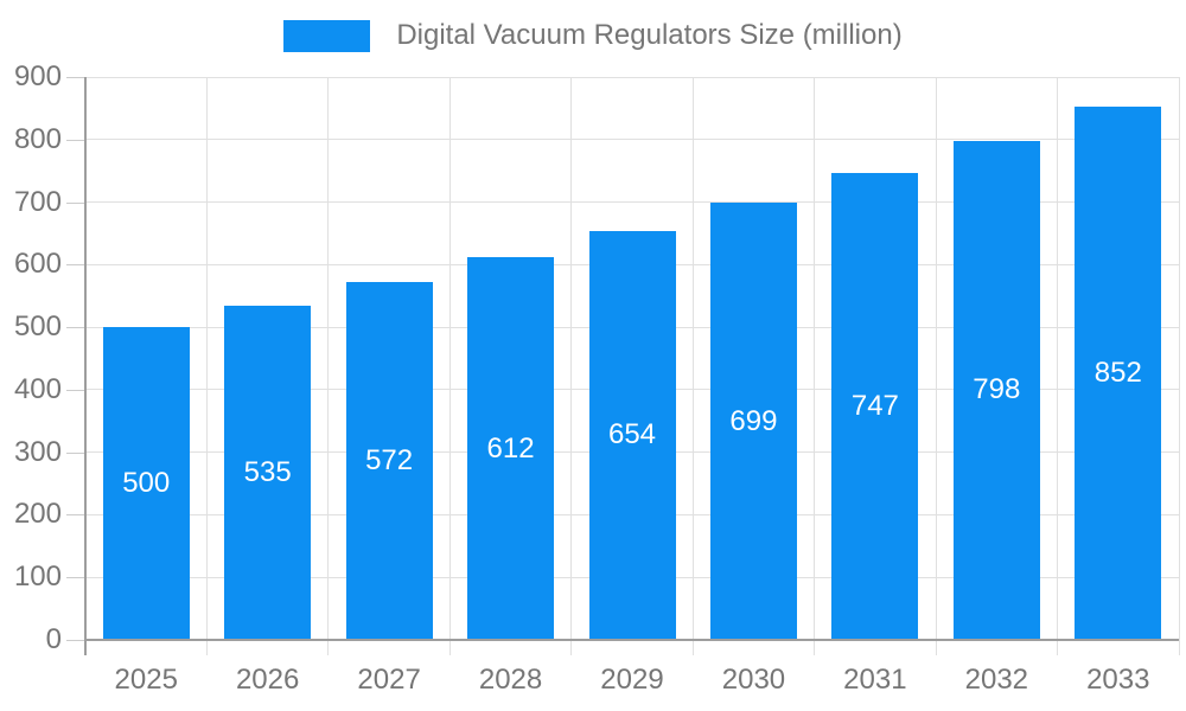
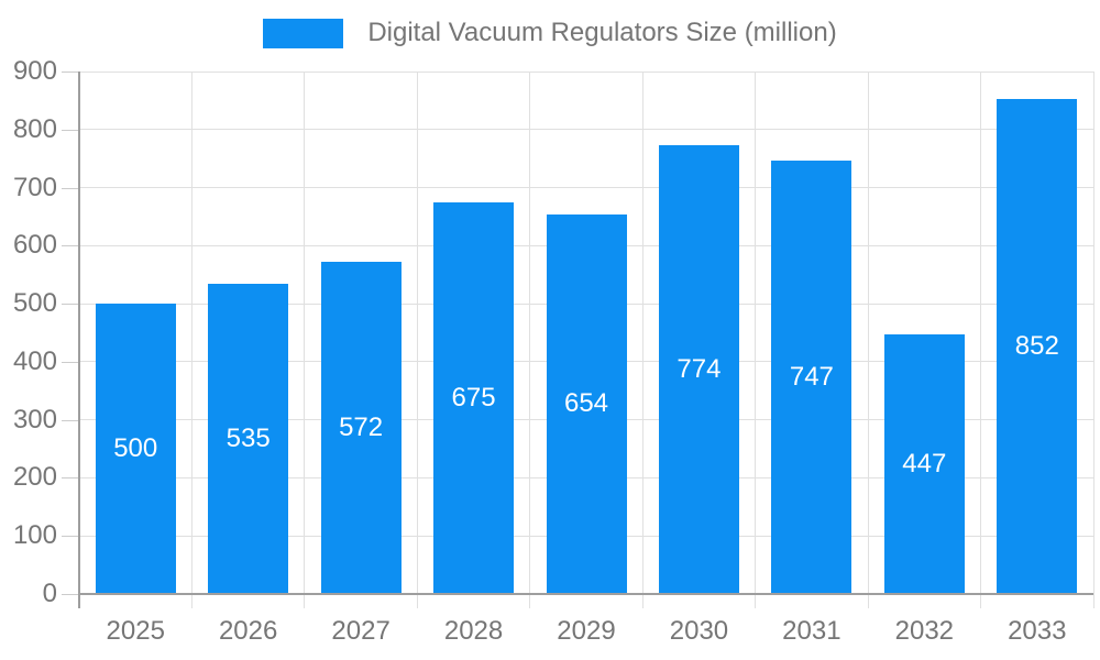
2028: 612 -> 675
2030: 699 -> 774
2032: 798 -> 447
